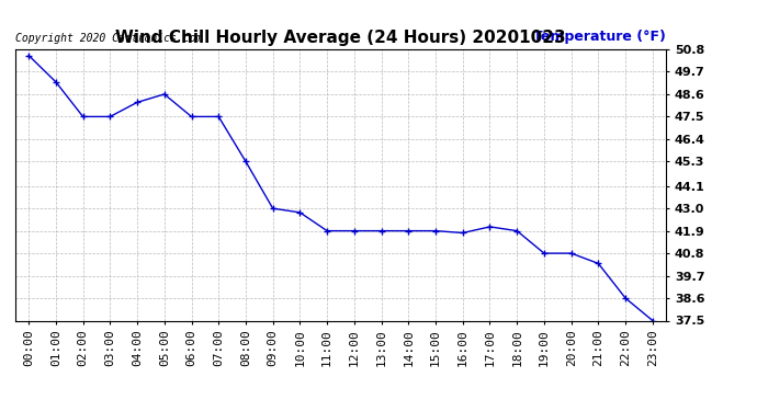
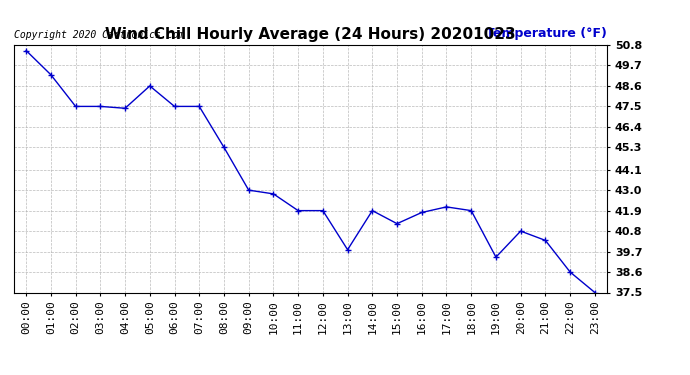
04:00: 48.2 -> 47.4
13:00: 41.9 -> 39.8
15:00: 41.9 -> 41.2
19:00: 40.8 -> 39.4
